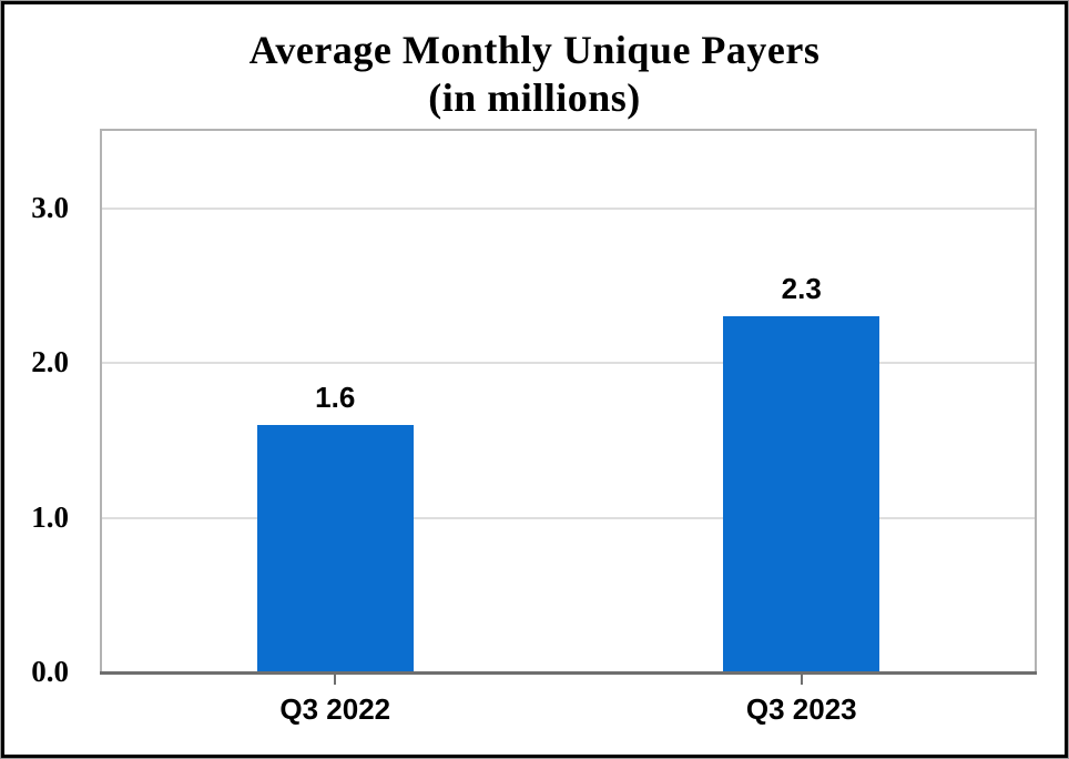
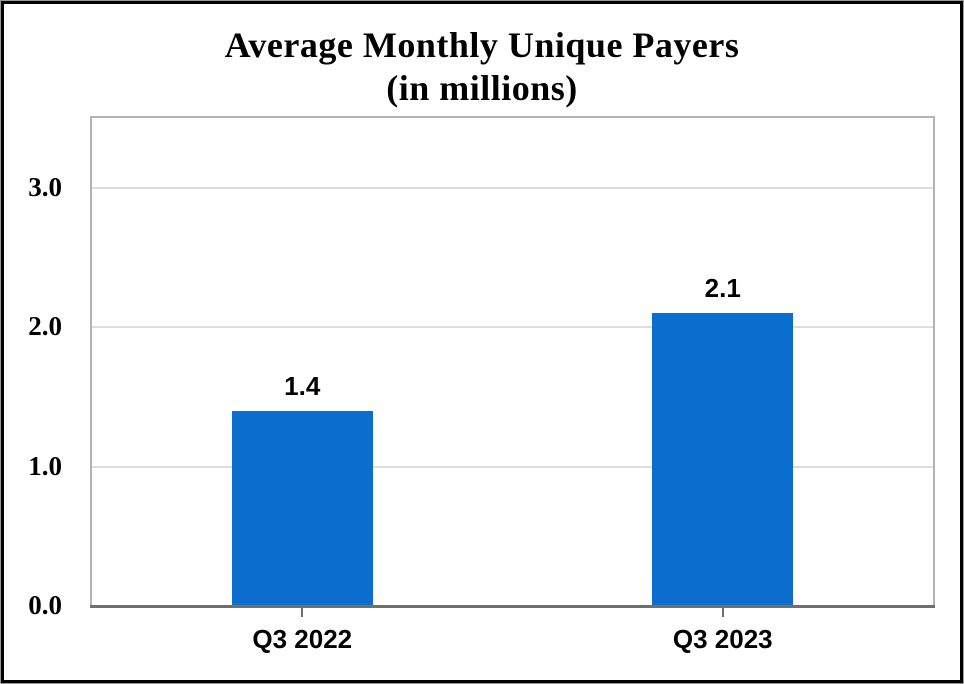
Q3 2022: 1.6 -> 1.4
Q3 2023: 2.3 -> 2.1
